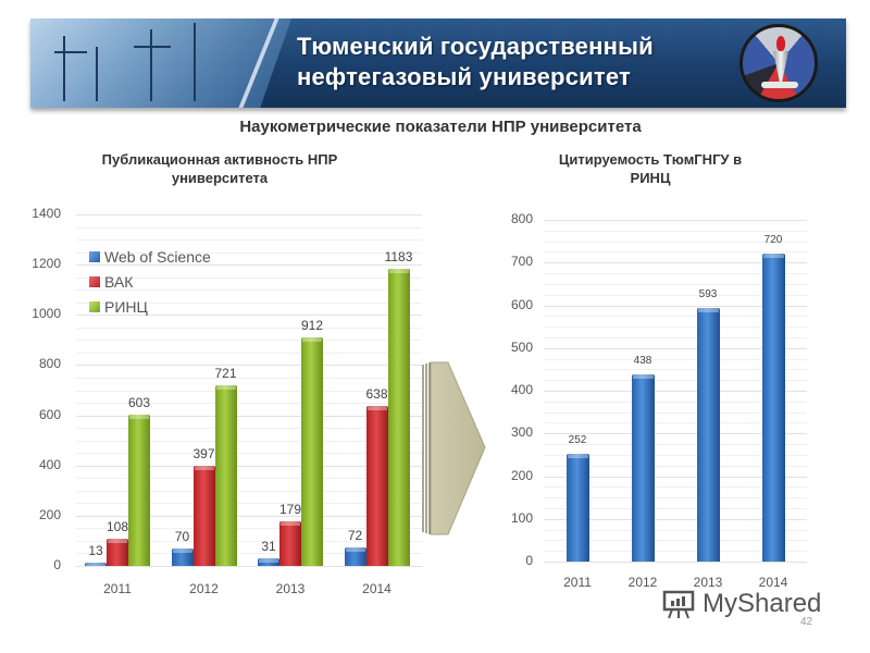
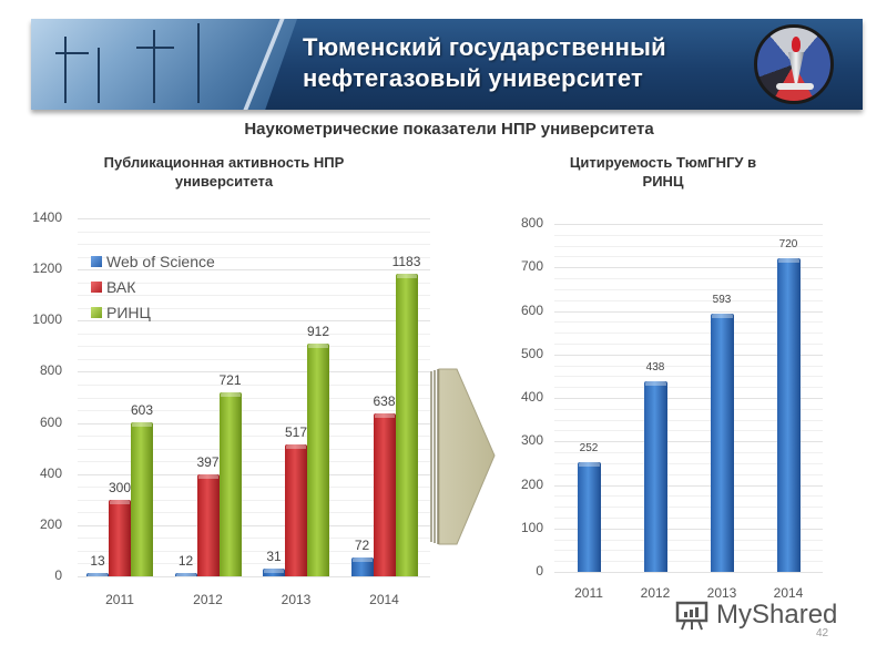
Публикационная активность НПР университета/ВАК/2011: 108 -> 300
Публикационная активность НПР университета/Web of Science/2012: 70 -> 12
Публикационная активность НПР университета/ВАК/2013: 179 -> 517
